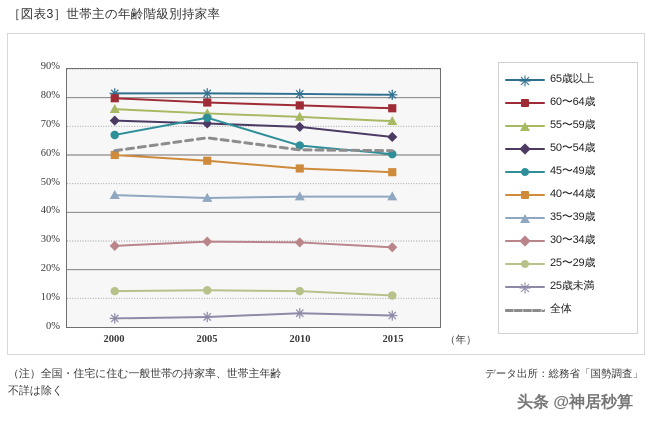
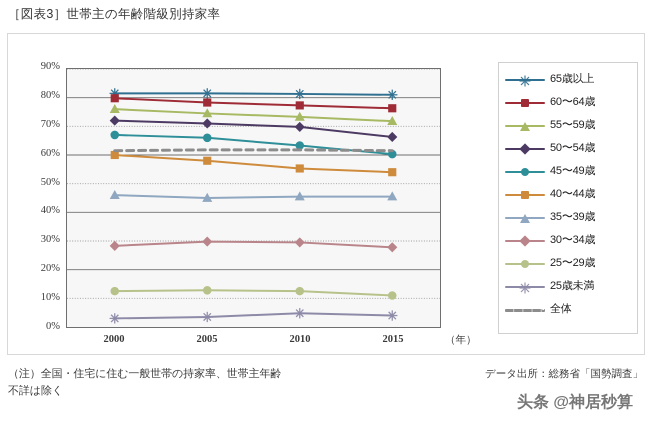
45〜49歳/2005: 73% -> 66%
全体/2005: 66% -> 62%
